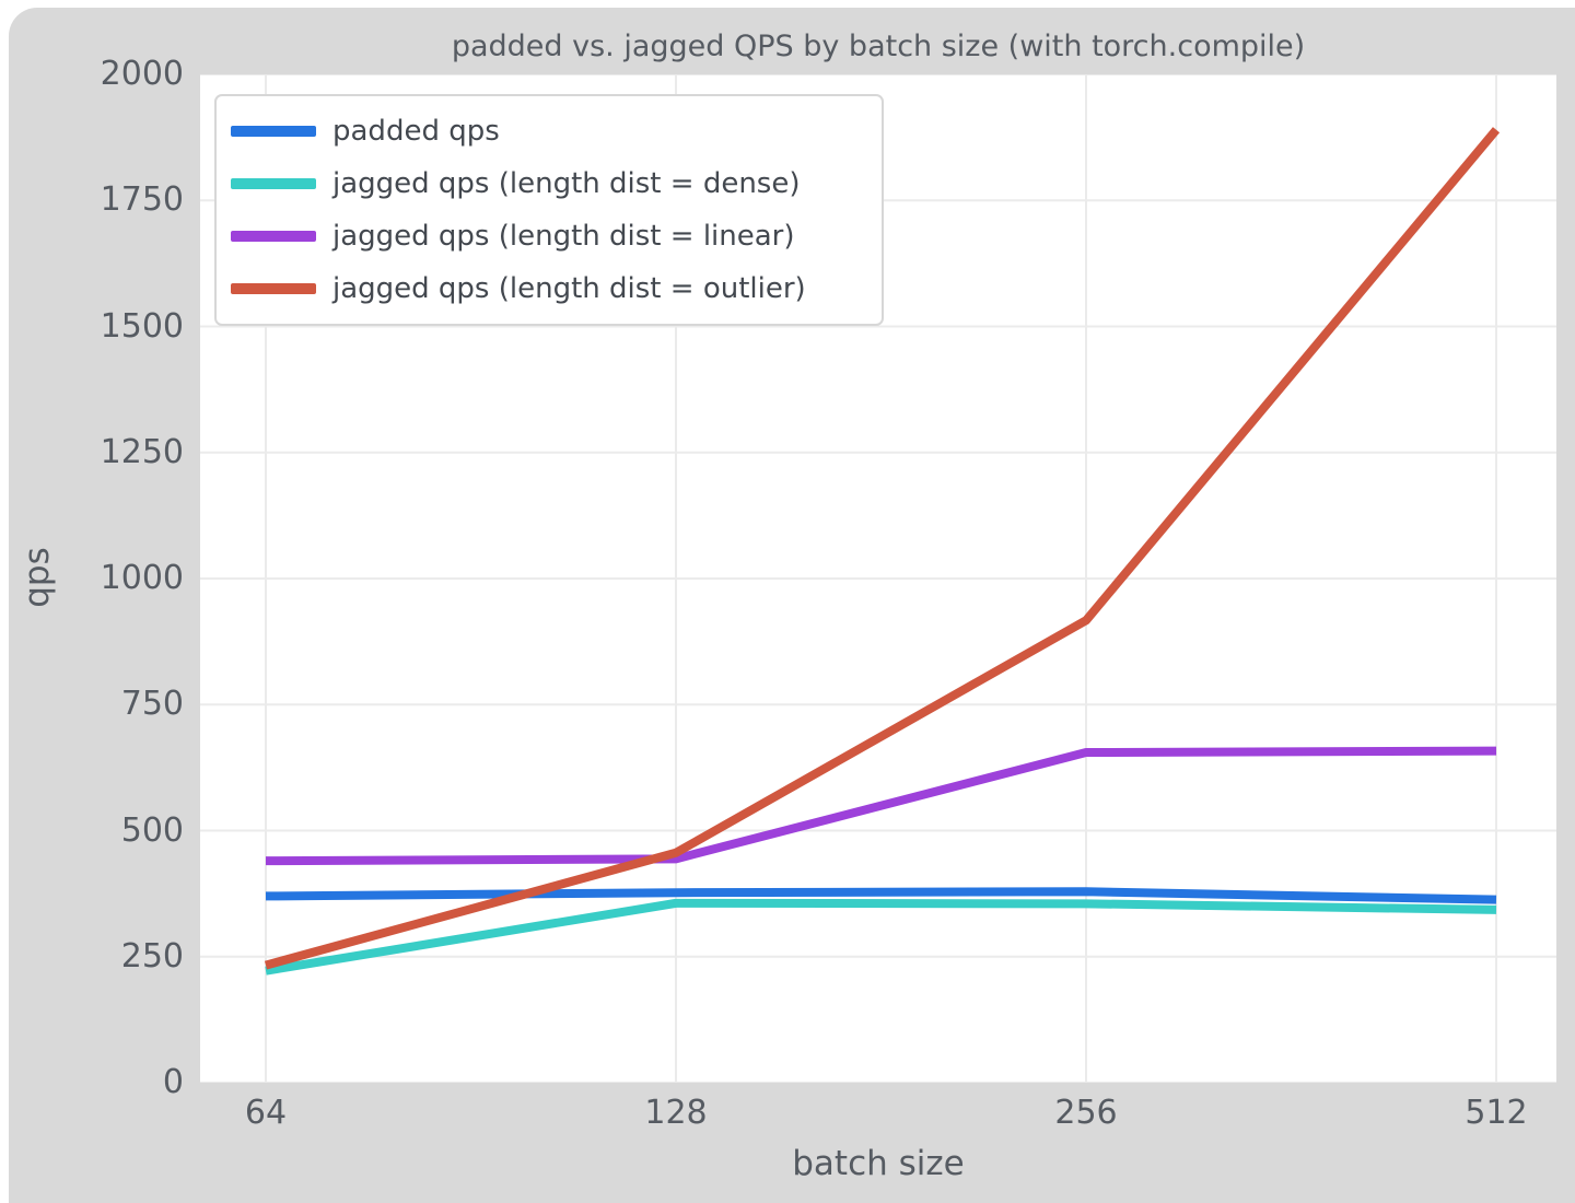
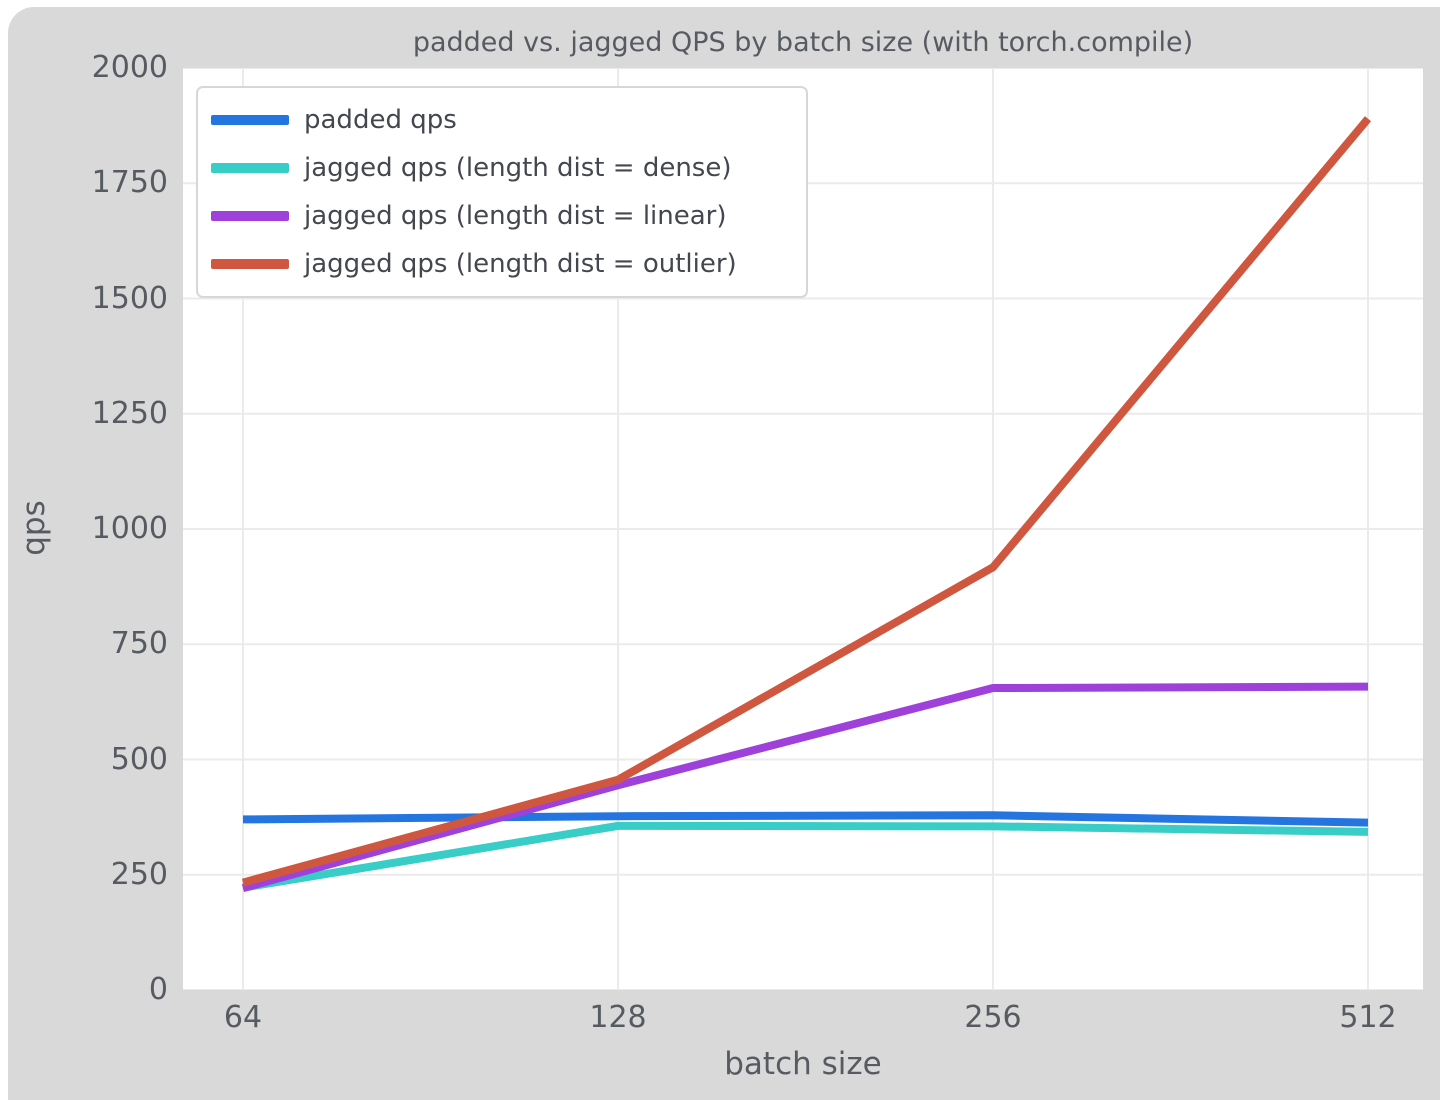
jagged qps (length dist = linear)/64: 440 -> 220
